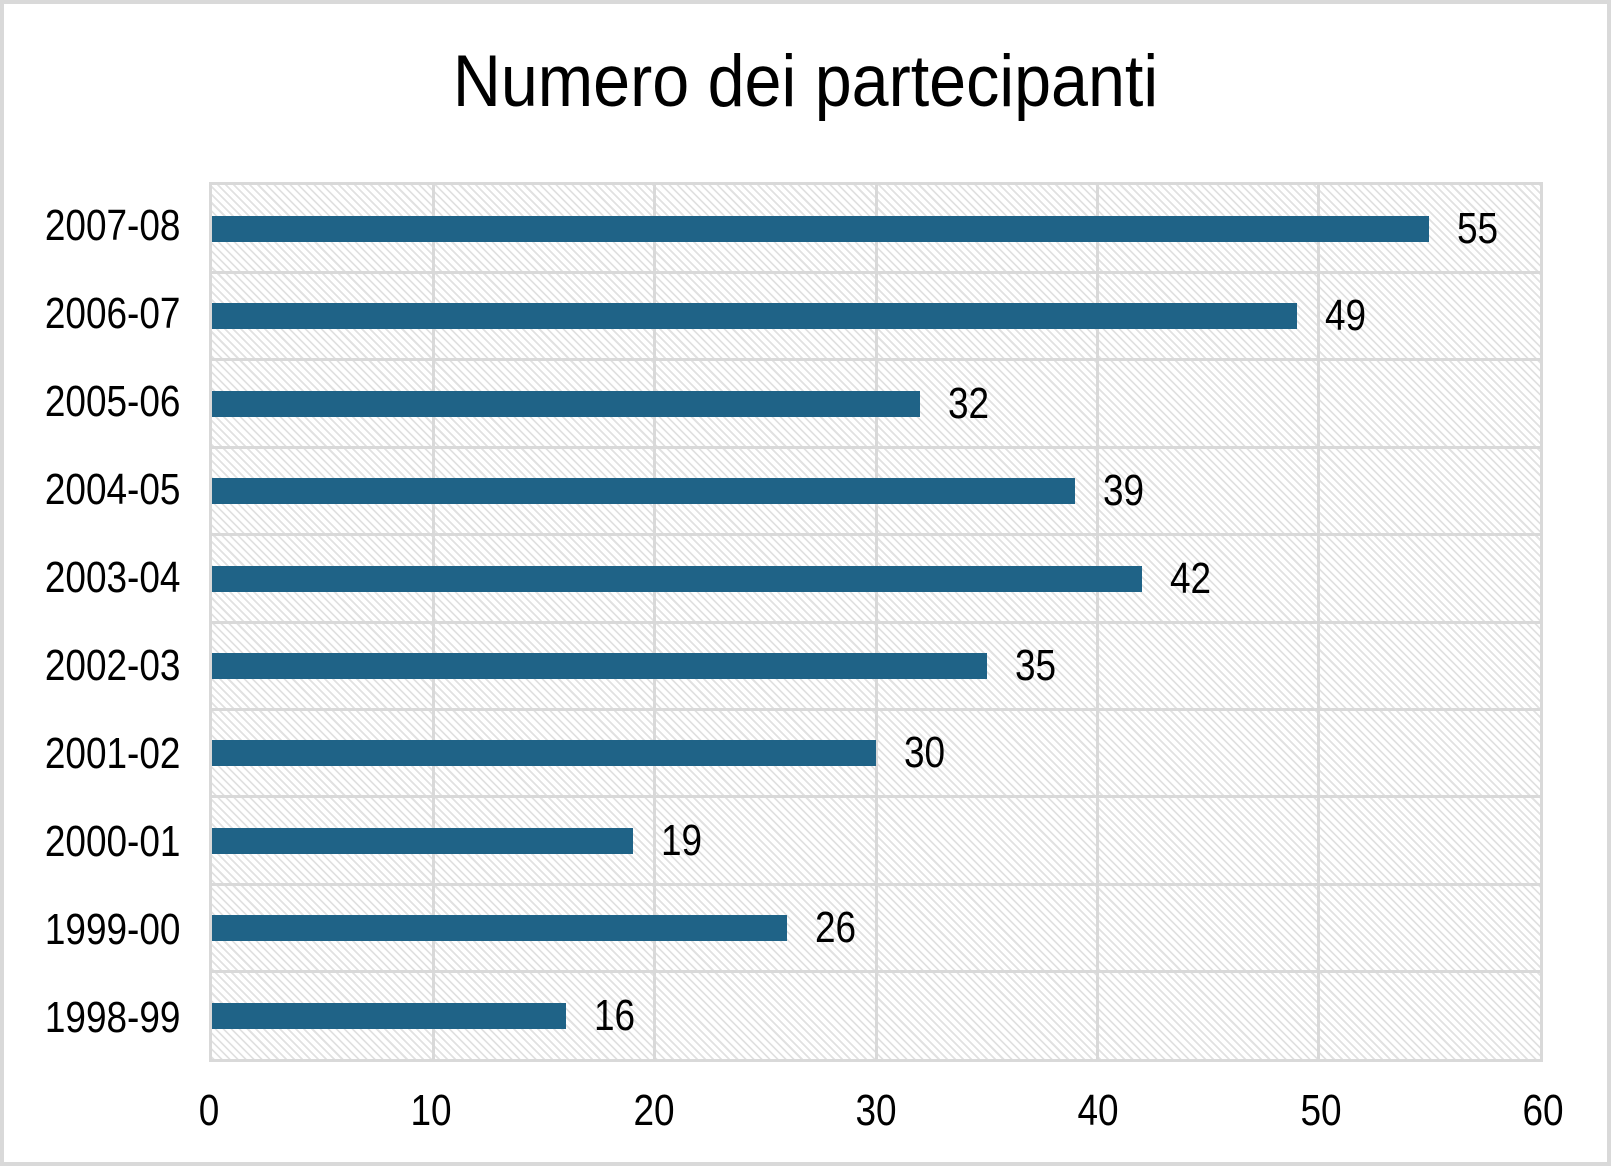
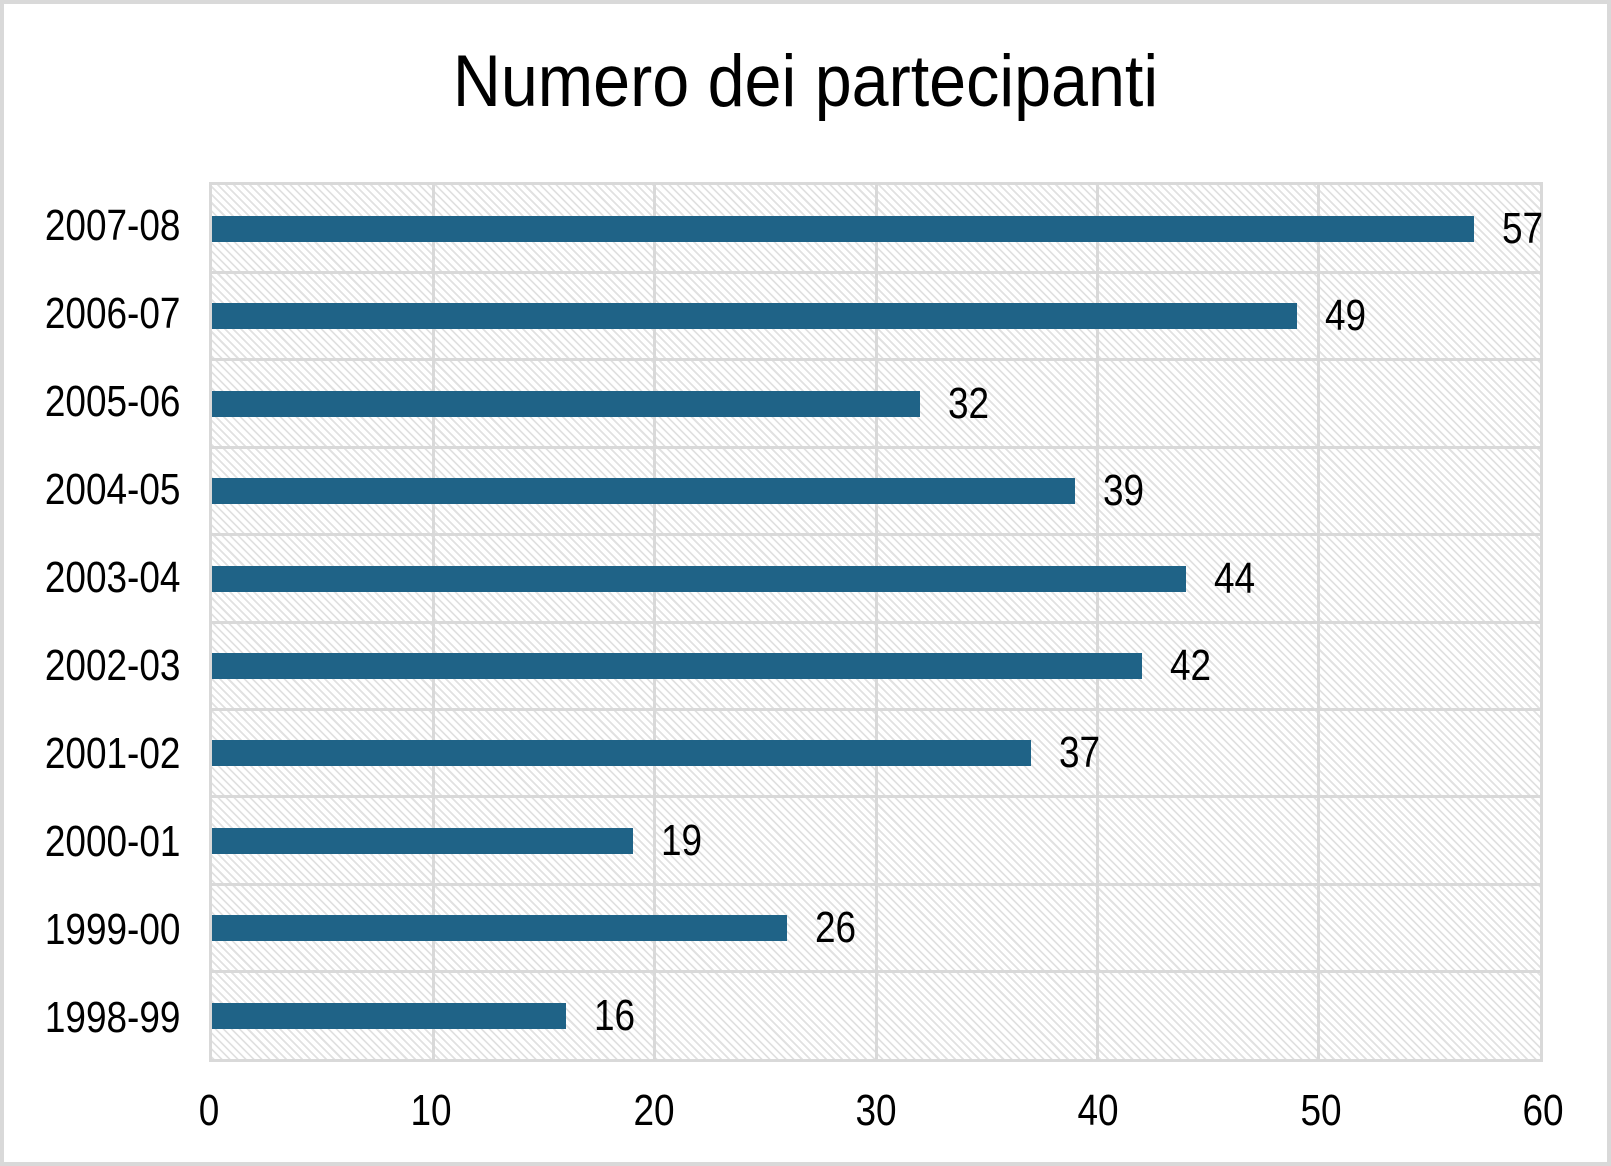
2007-08: 55 -> 57
2003-04: 42 -> 44
2002-03: 35 -> 42
2001-02: 30 -> 37
